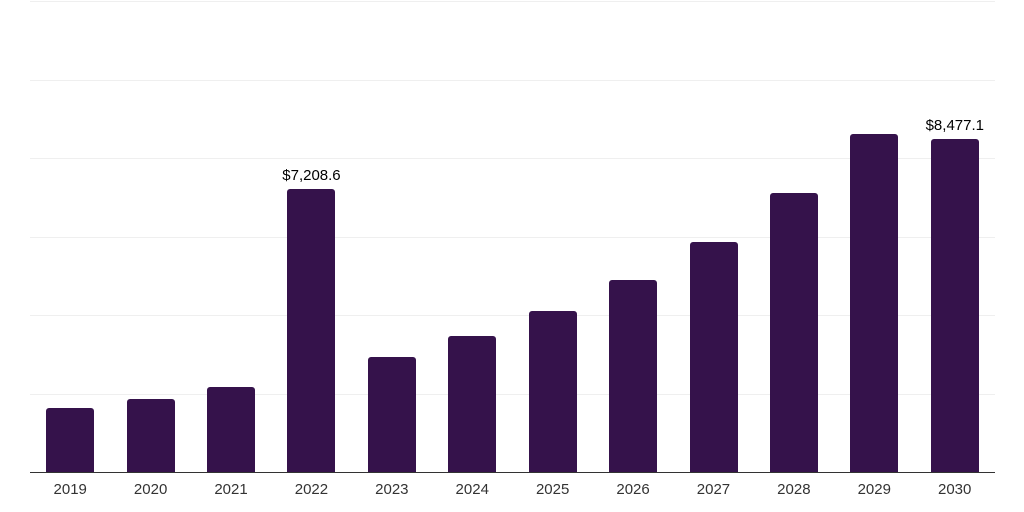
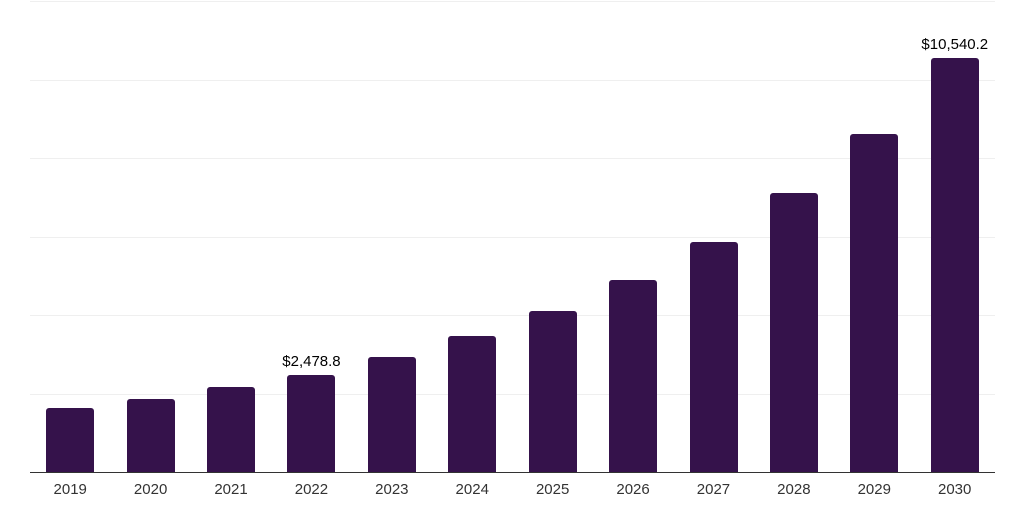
2022: $7,208.6 -> $2,478.8
2030: $8,477.1 -> $10,540.2
